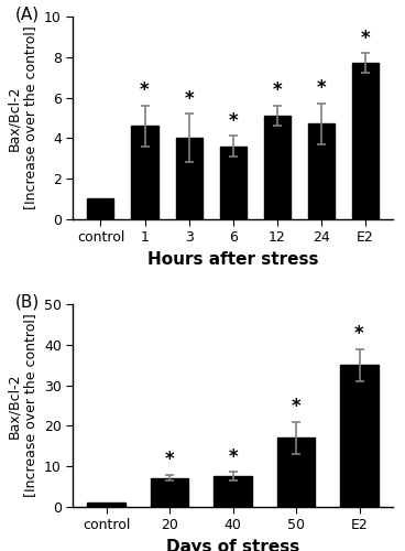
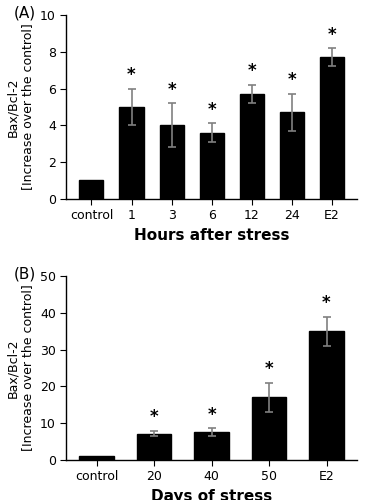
1: 4.6 -> 5.0
12: 5.1 -> 5.7
